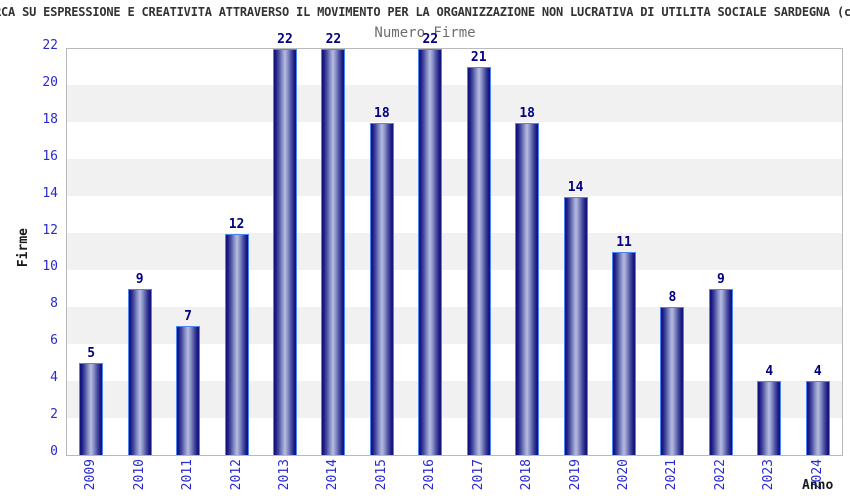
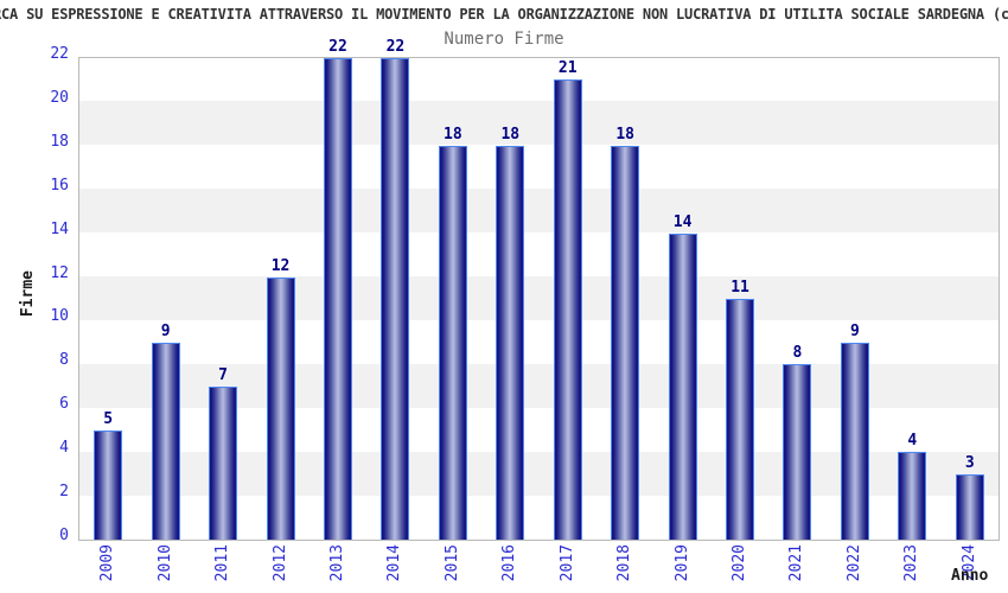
2016: 22 -> 18
2024: 4 -> 3
